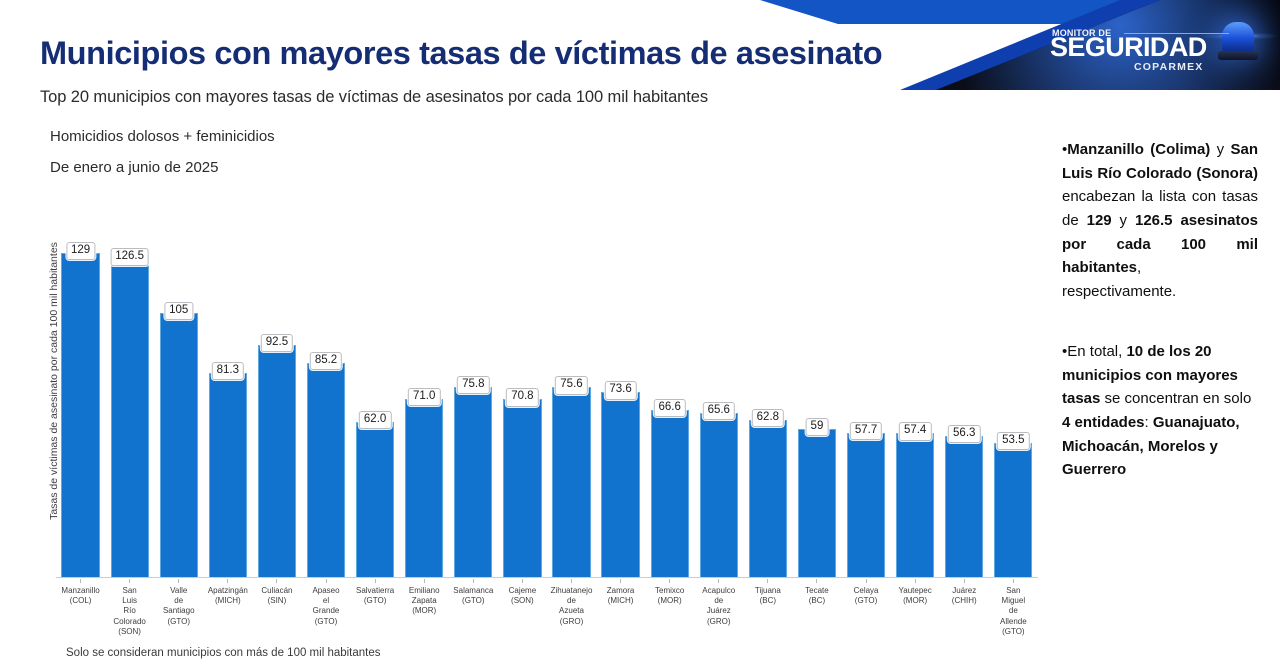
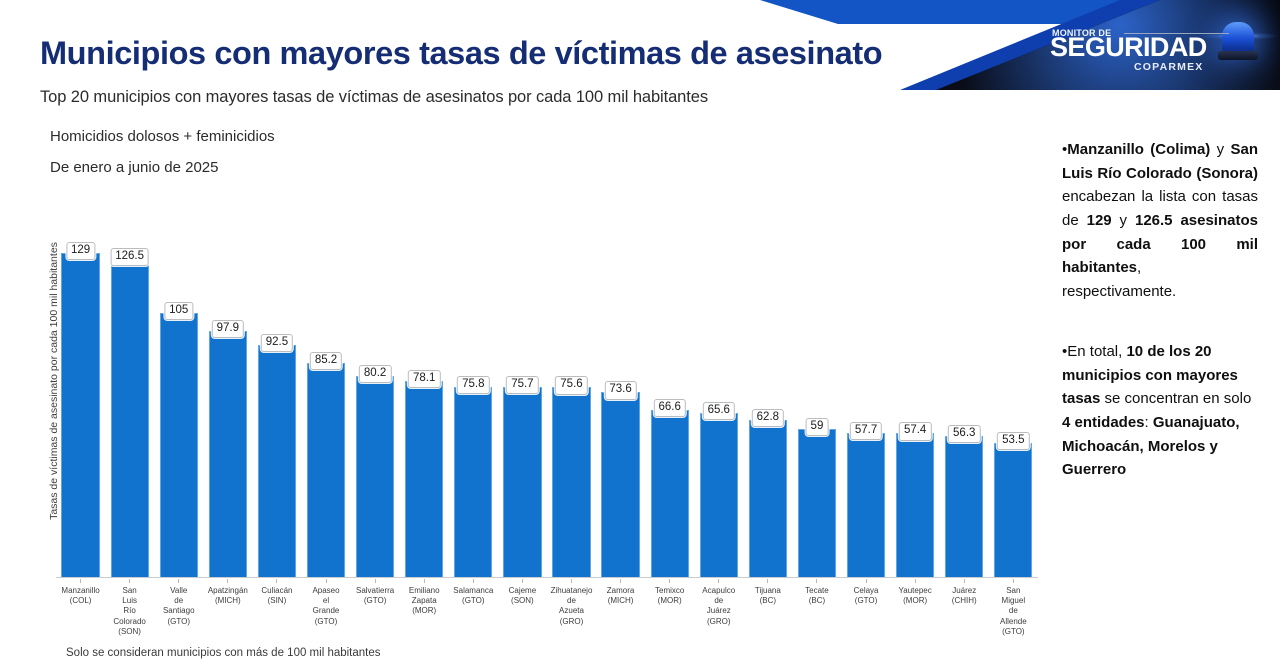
Apatzingán (MICH): 81.3 -> 97.9
Salvatierra (GTO): 62.0 -> 80.2
Emiliano Zapata (MOR): 71.0 -> 78.1
Cajeme (SON): 70.8 -> 75.7
